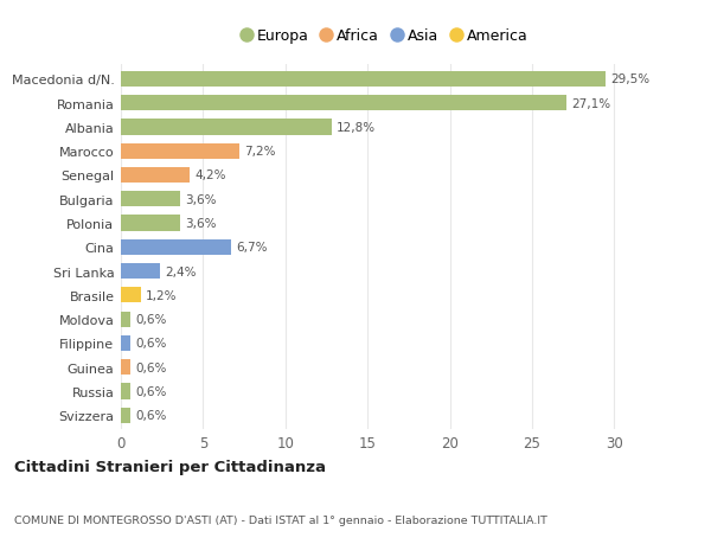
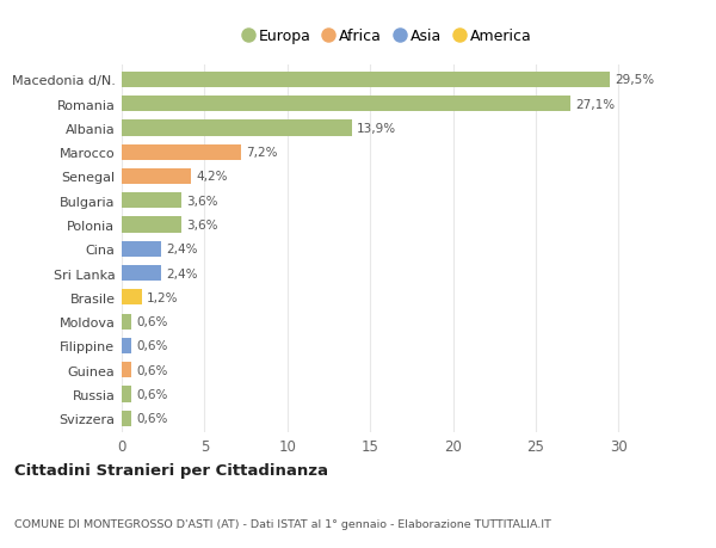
Albania: 12,8% -> 13,9%
Cina: 6,7% -> 2,4%
